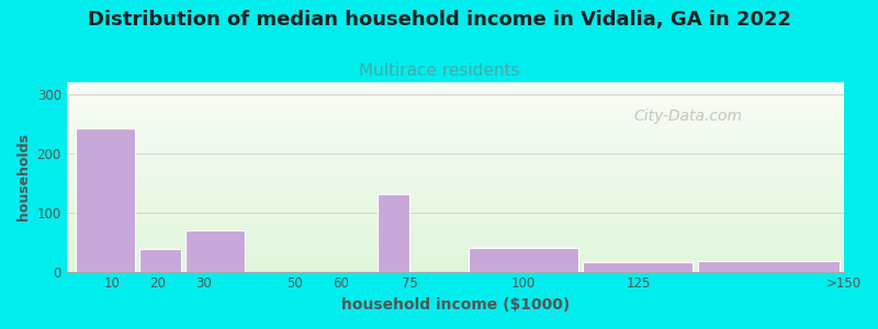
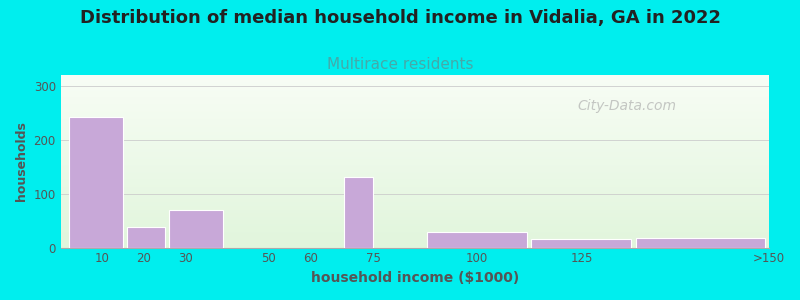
100: 40 -> 28
